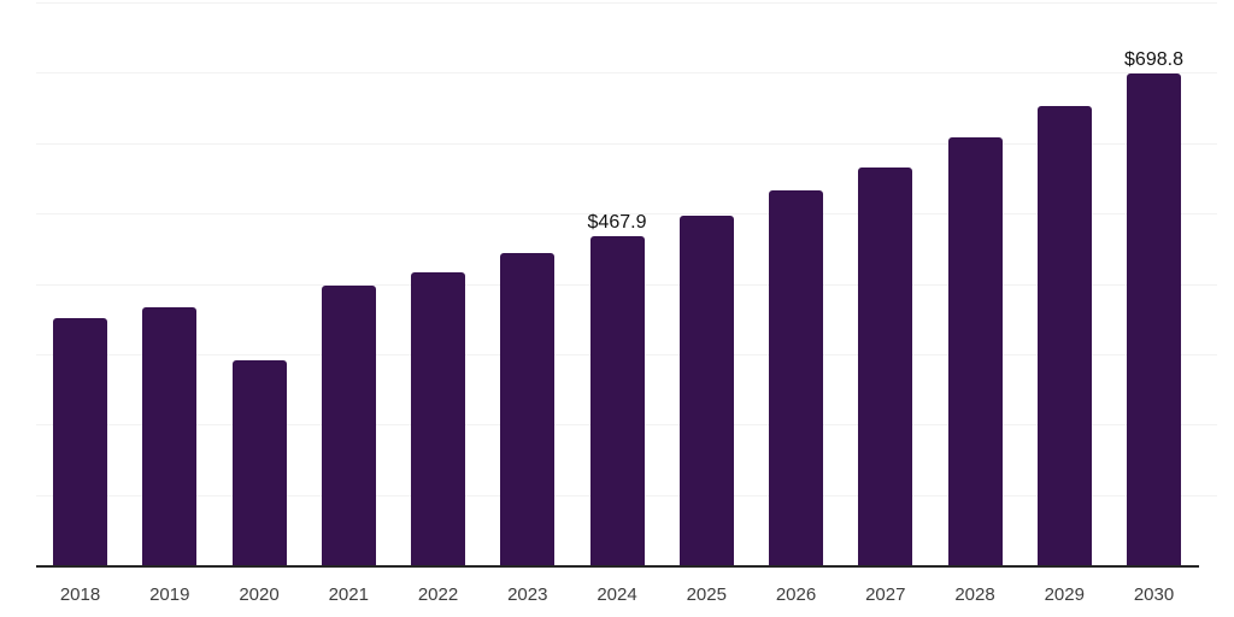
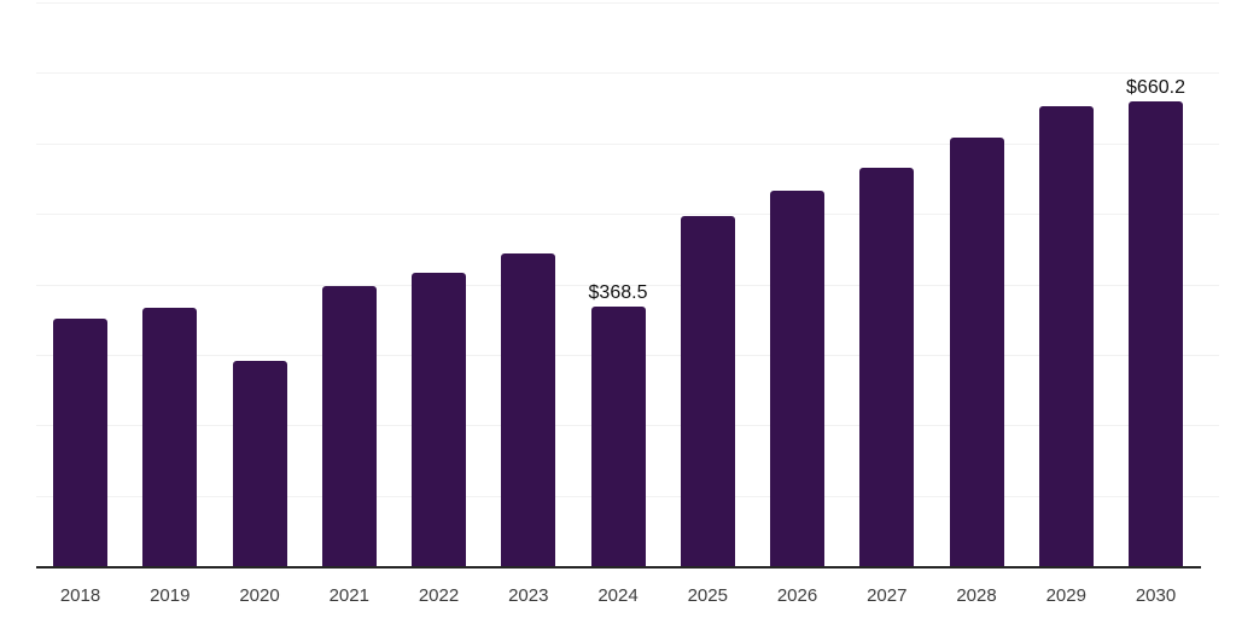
2024: $467.9 -> $368.5
2030: $698.8 -> $660.2
